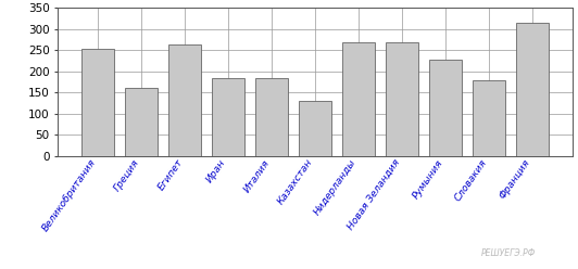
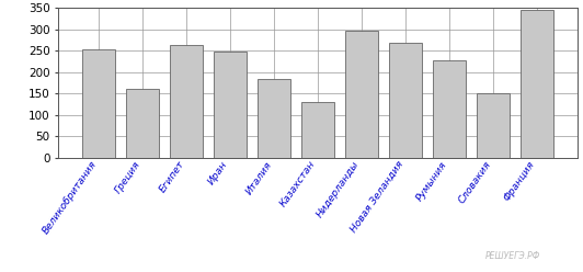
Иран: 185 -> 248
Нидерланды: 270 -> 298
Словакия: 180 -> 150
Франция: 315 -> 345
